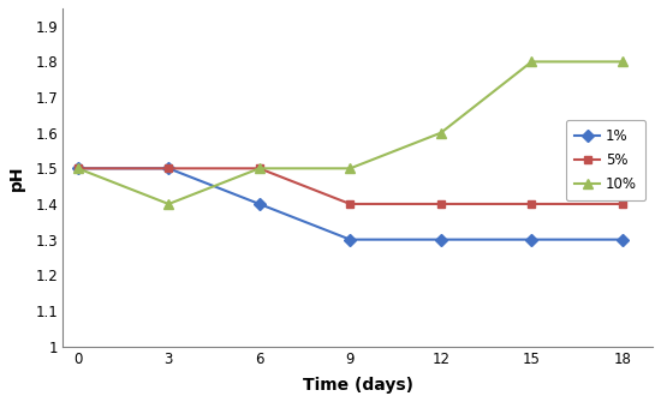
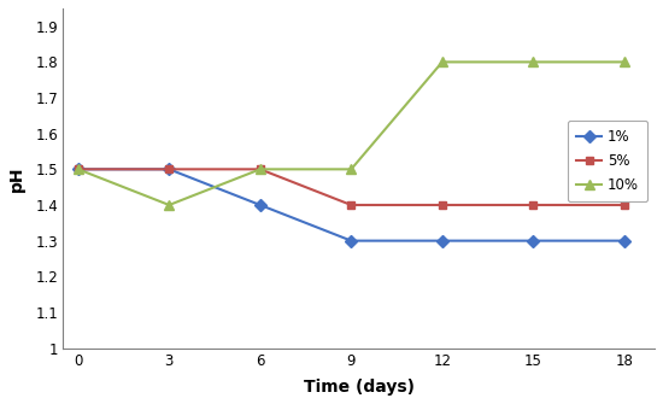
10%/12: 1.6 -> 1.8
